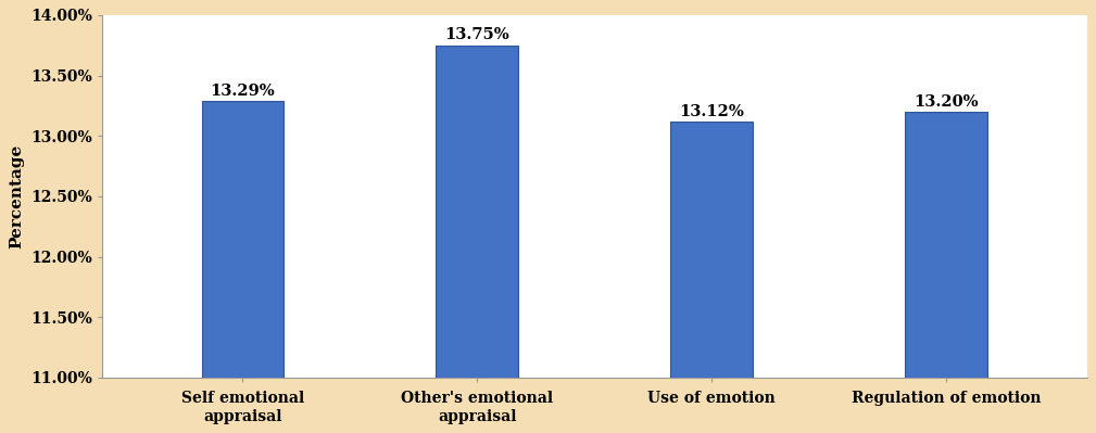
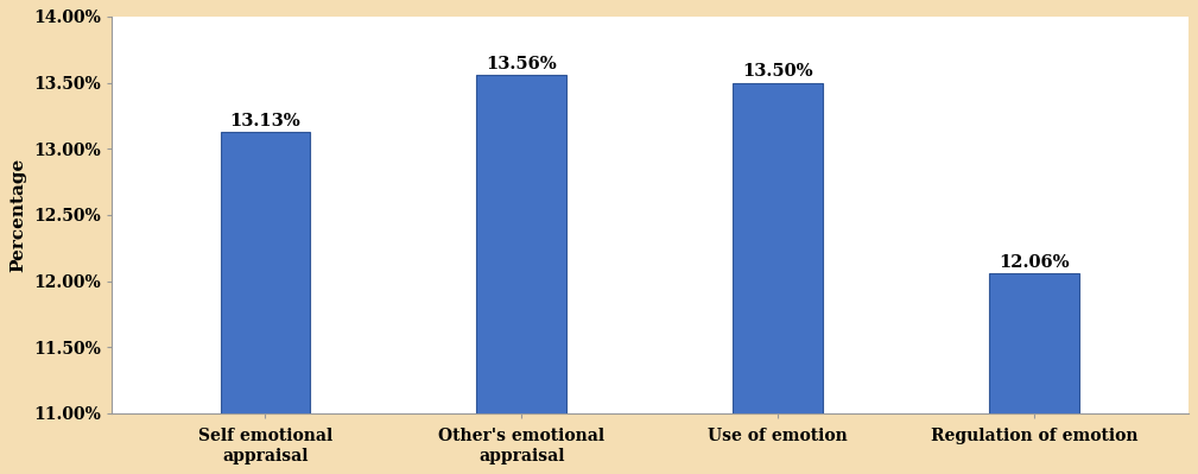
Self emotional appraisal: 13.29% -> 13.13%
Other's emotional appraisal: 13.75% -> 13.56%
Use of emotion: 13.12% -> 13.50%
Regulation of emotion: 13.20% -> 12.06%
